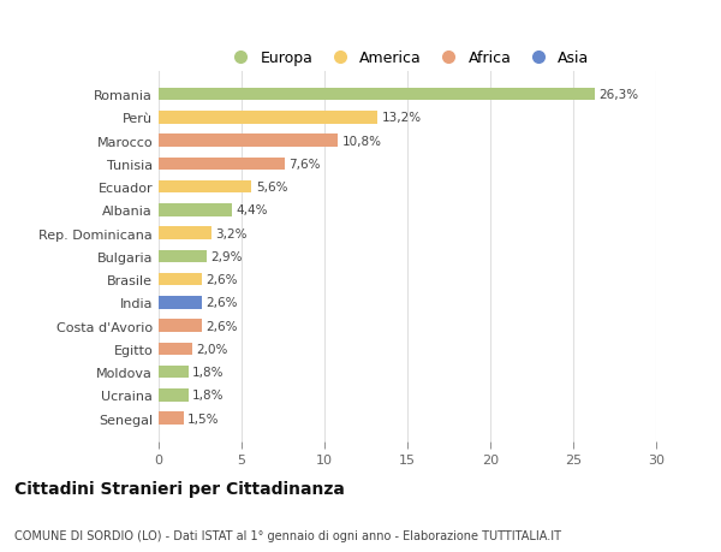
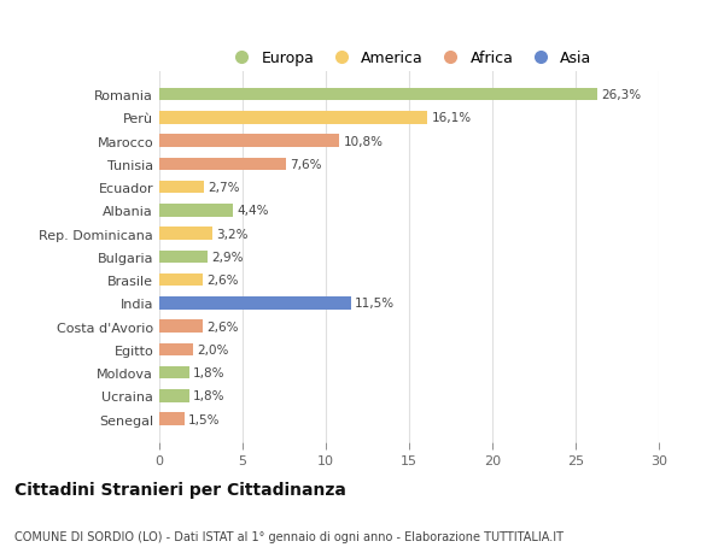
Perù: 13,2% -> 16,1%
Ecuador: 5,6% -> 2,7%
India: 2,6% -> 11,5%
